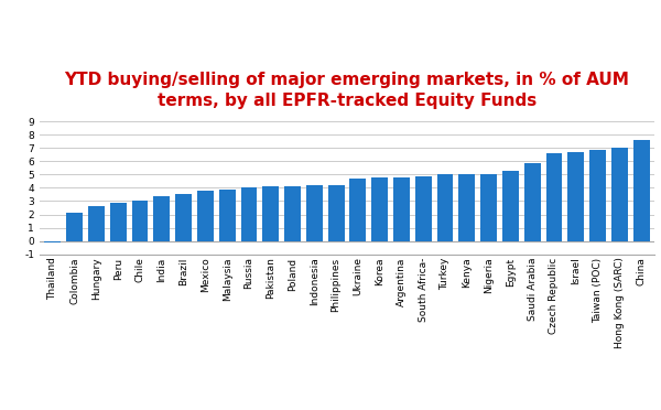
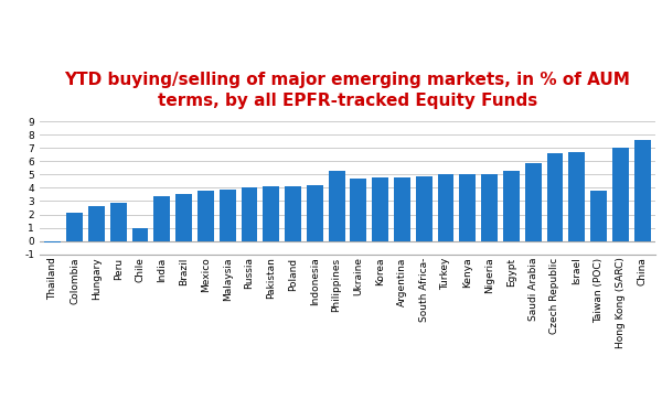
Chile: 3.0 -> 1.0
Philippines: 4.2 -> 5.3
Taiwan (POC): 6.8 -> 3.8
